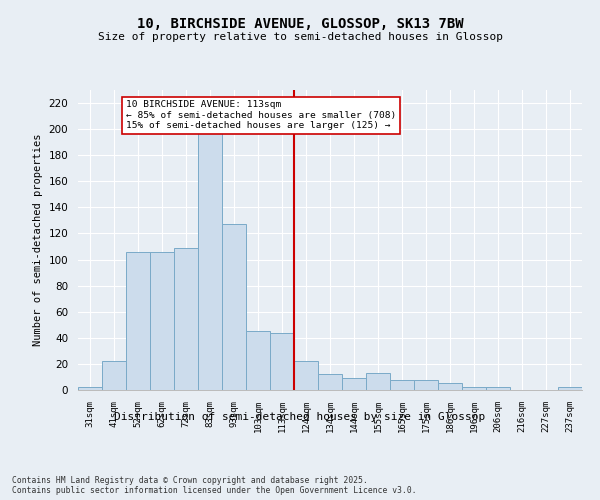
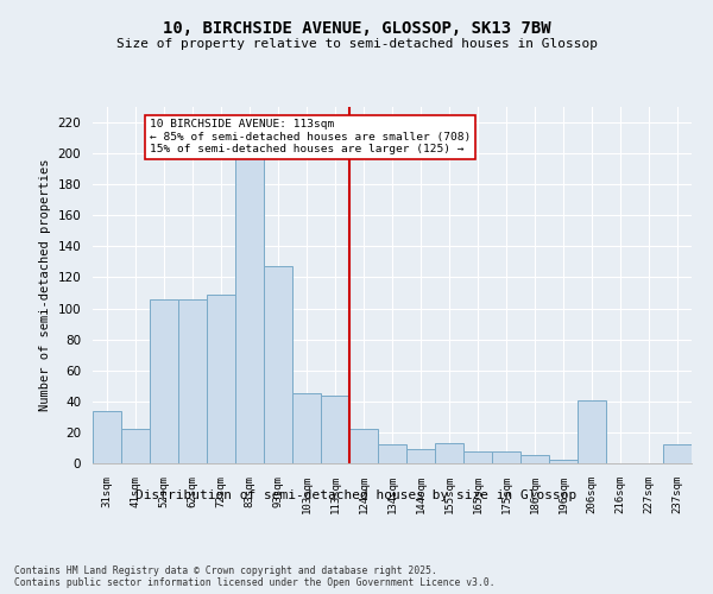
31sqm: 2 -> 34
206sqm: 2 -> 41
237sqm: 2 -> 12
